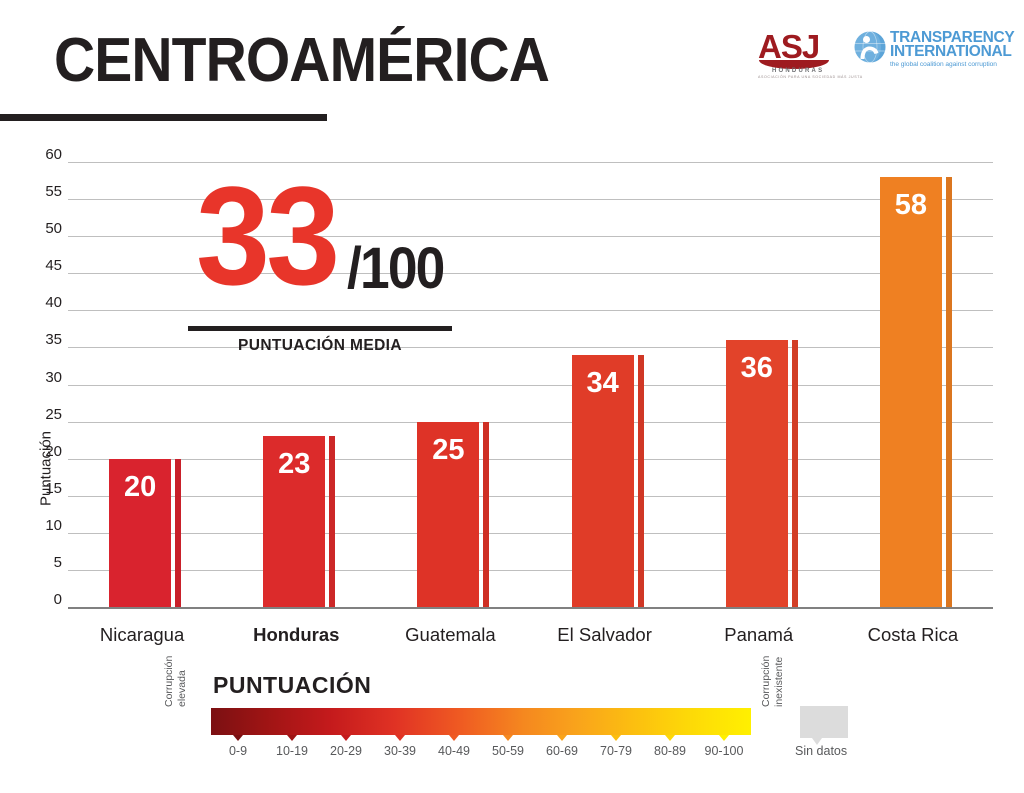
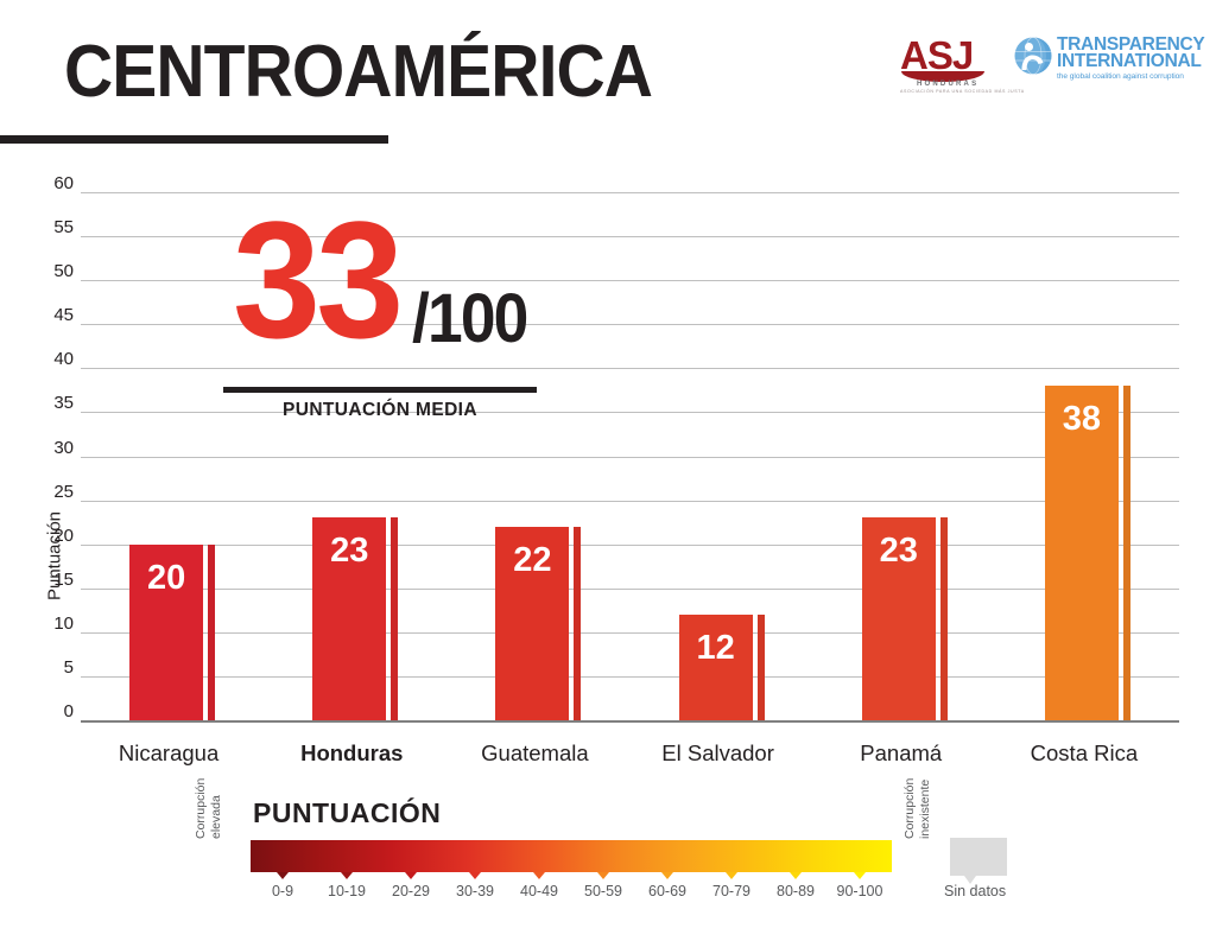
Guatemala: 25 -> 22
El Salvador: 34 -> 12
Panamá: 36 -> 23
Costa Rica: 58 -> 38
